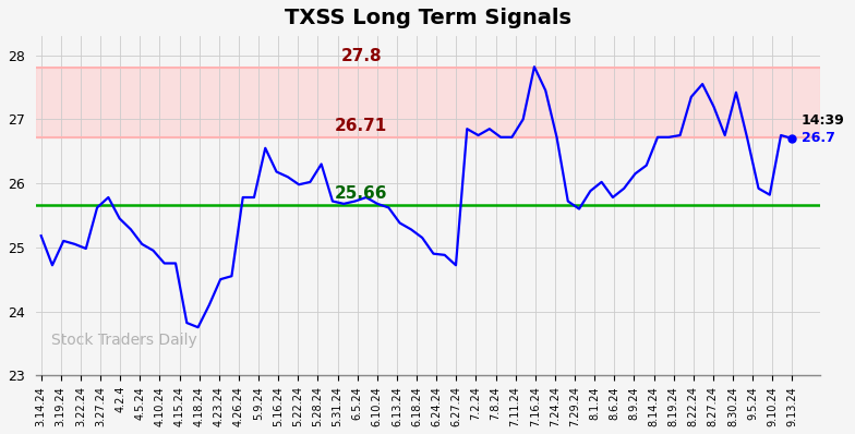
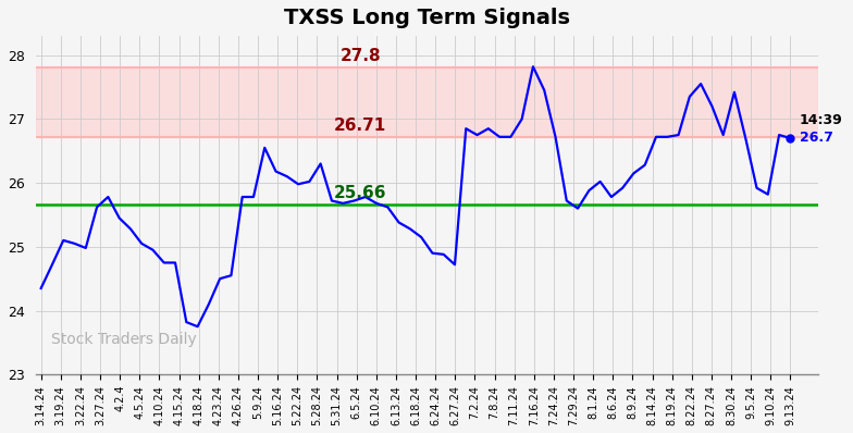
3.14.24: 25.18 -> 24.35
